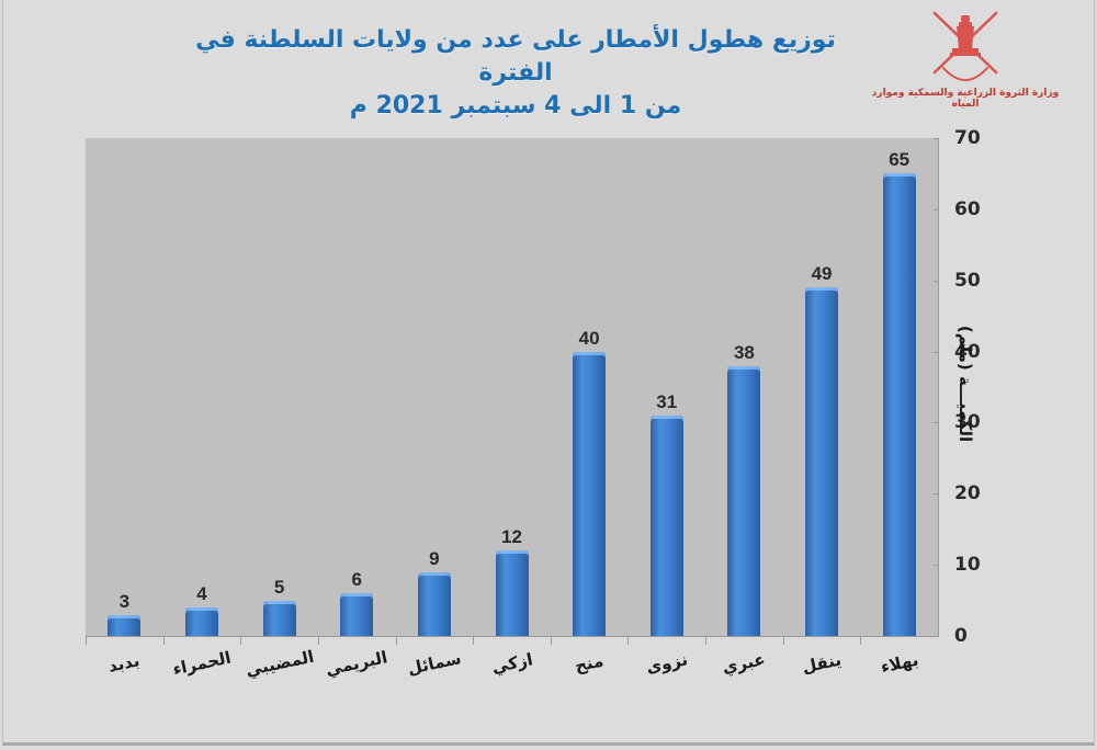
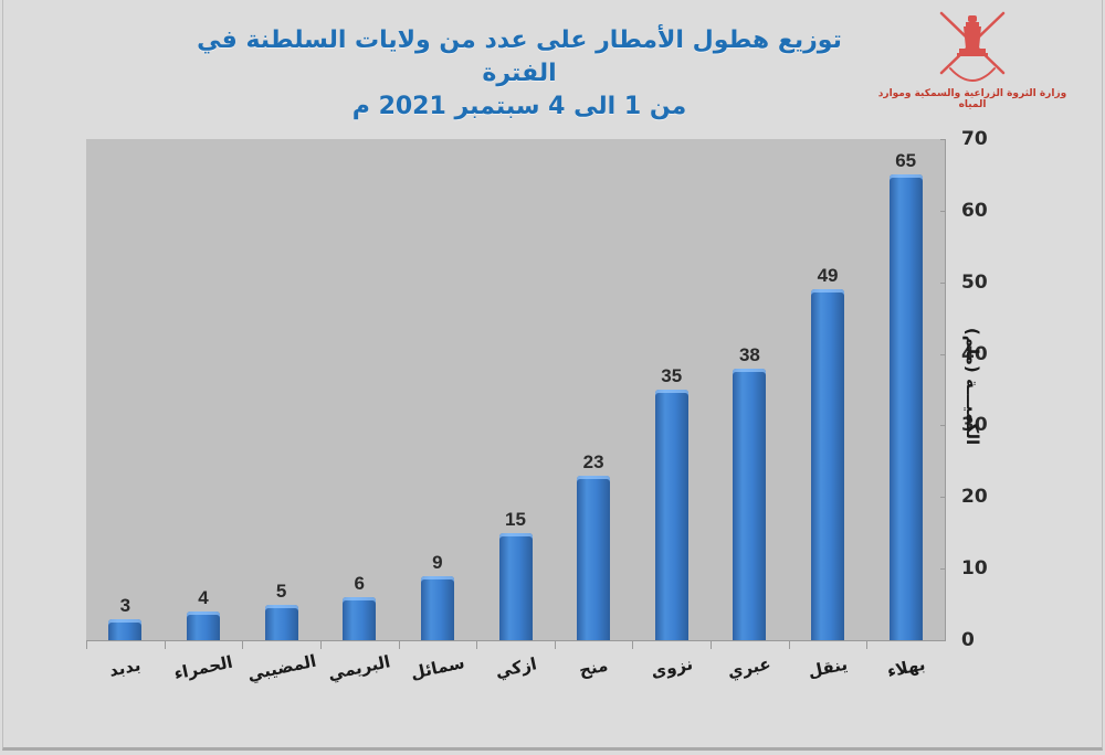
نزوى: 31 -> 35
منح: 40 -> 23
ازكي: 12 -> 15
